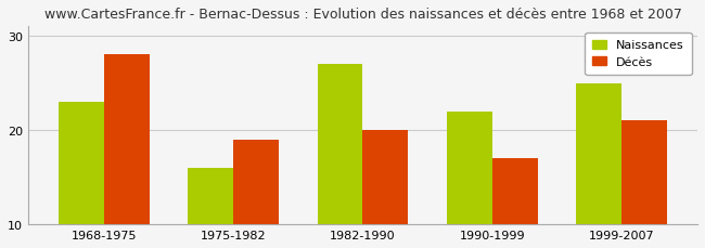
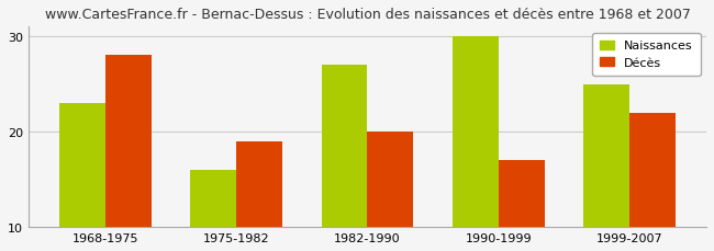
Naissances/1990-1999: 22 -> 30
Décès/1999-2007: 21 -> 22
